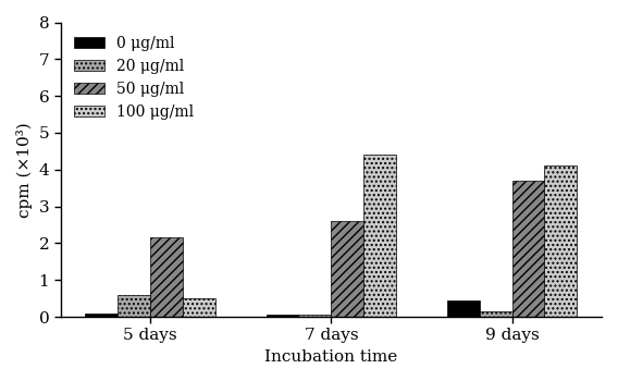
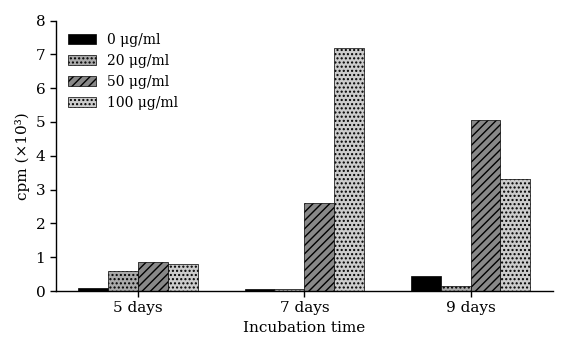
50 μg/ml/5 days: 2.15 -> 0.85
100 μg/ml/5 days: 0.5 -> 0.8
100 μg/ml/7 days: 4.4 -> 7.2
50 μg/ml/9 days: 3.70 -> 5.05
100 μg/ml/9 days: 4.1 -> 3.3
